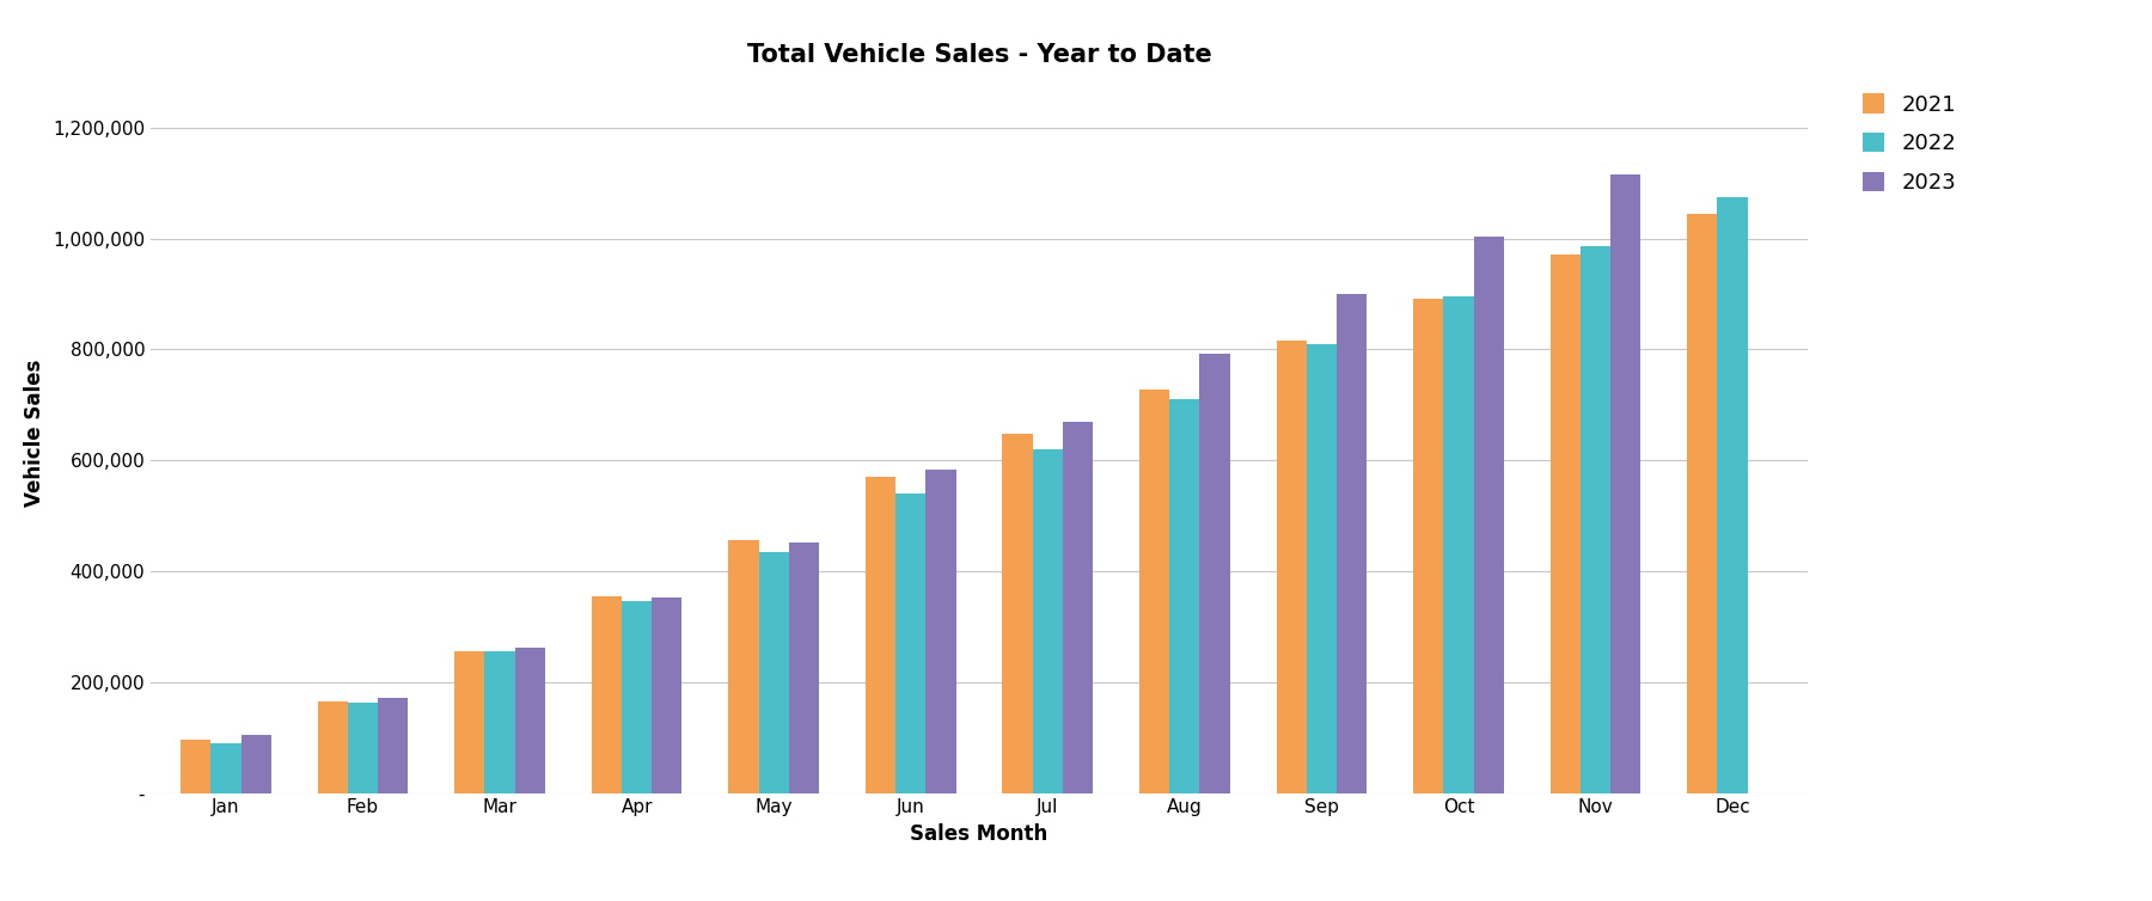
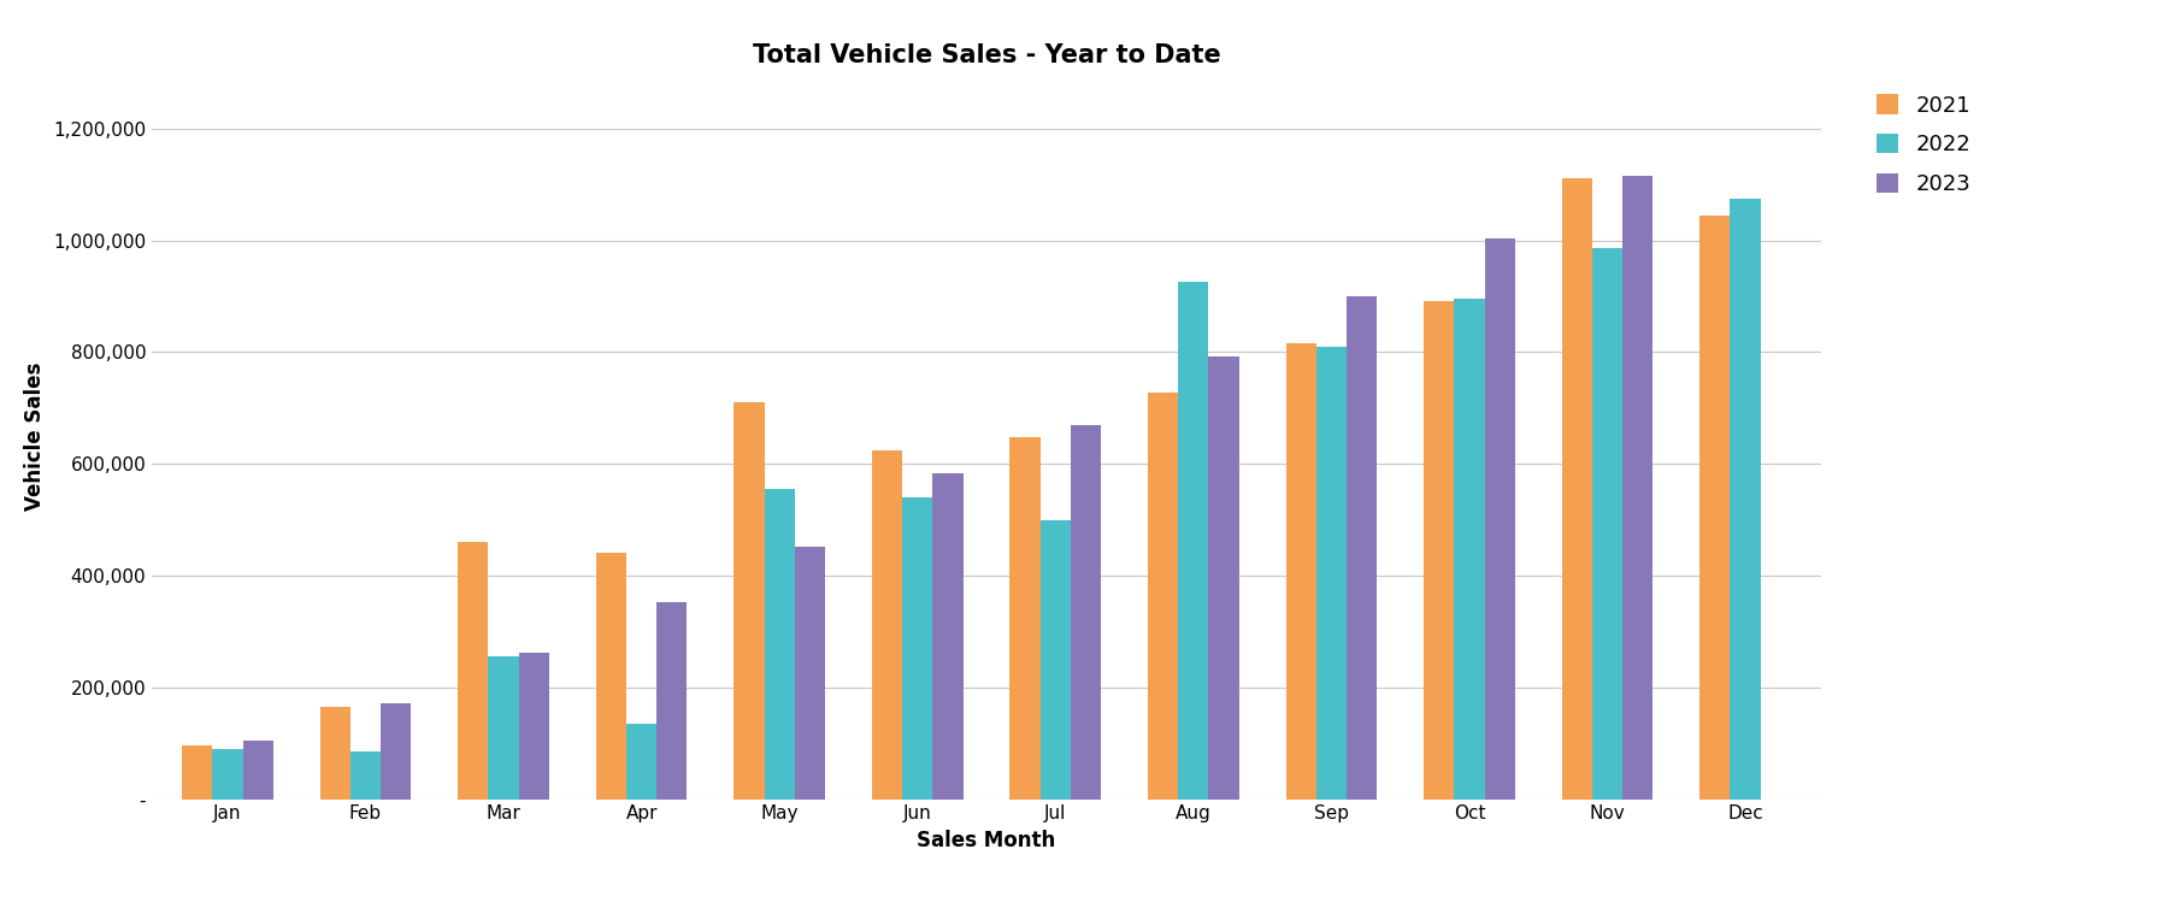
2022/Feb: 162,000 -> 85,000
2021/Mar: 255,000 -> 460,000
2021/Apr: 355,000 -> 440,000
2022/Apr: 345,000 -> 135,000
2021/May: 455,000 -> 710,000
2022/May: 435,000 -> 555,000
2021/Jun: 570,000 -> 625,000
2022/Jul: 620,000 -> 500,000
2022/Aug: 710,000 -> 925,000
2021/Nov: 970,000 -> 1,110,000
